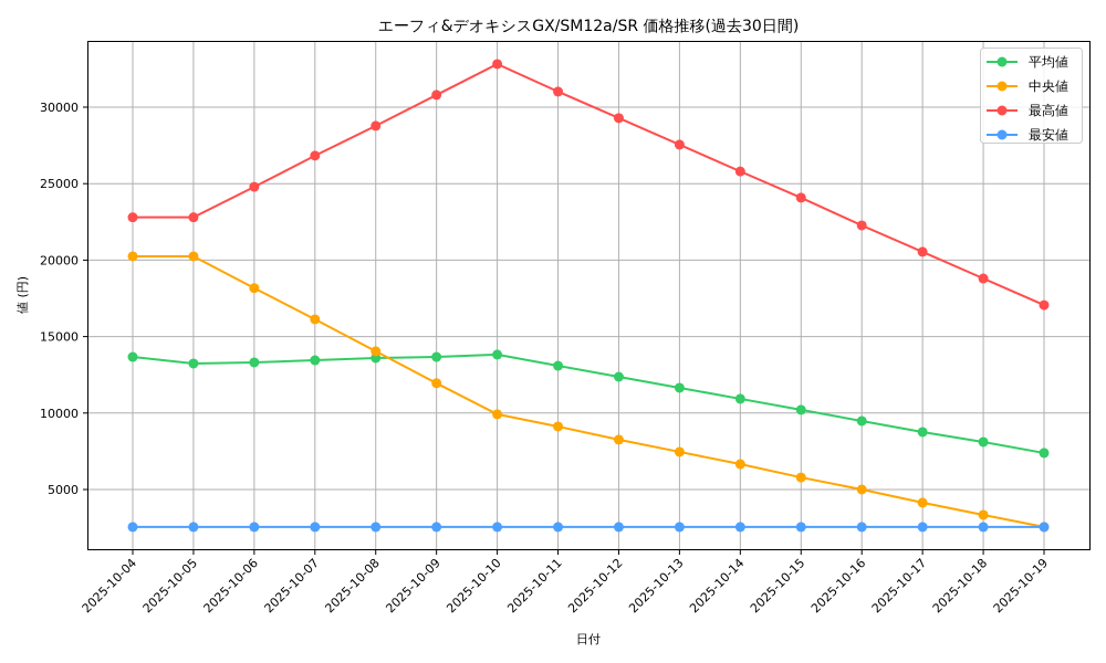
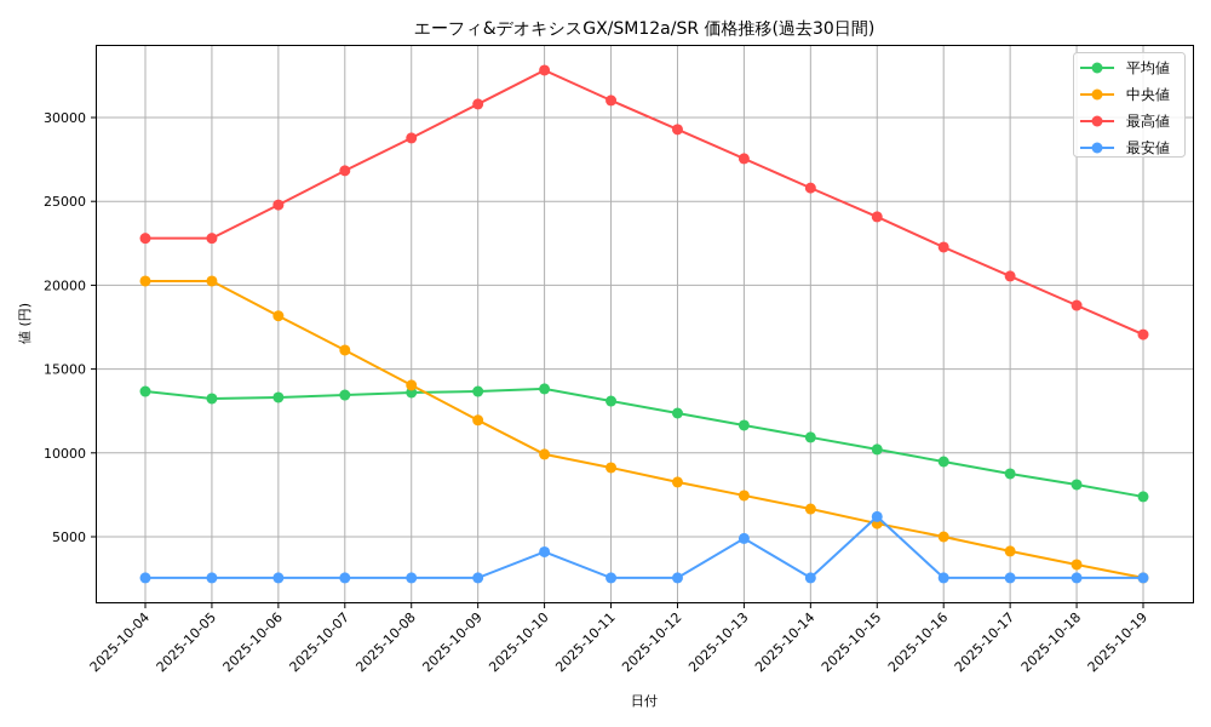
最安値/2025-10-10: 2600 -> 4100
最安値/2025-10-13: 2600 -> 4900
最安値/2025-10-15: 2600 -> 6200
